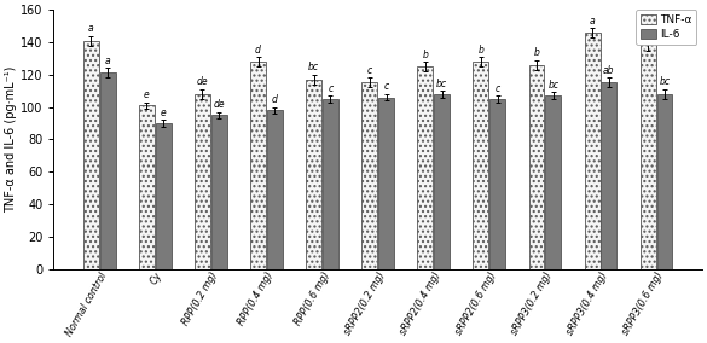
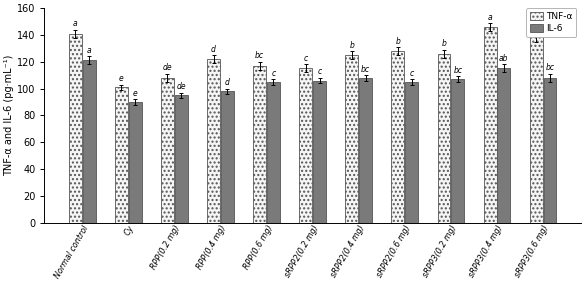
TNF-α/RPP(0.4 mg): 128 -> 122
